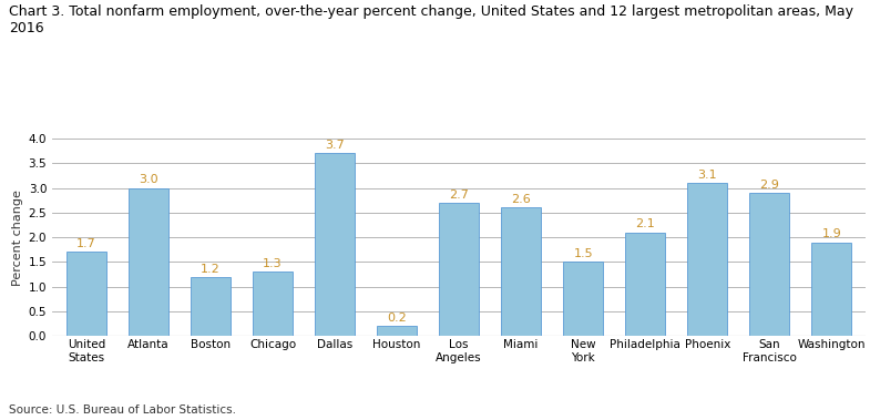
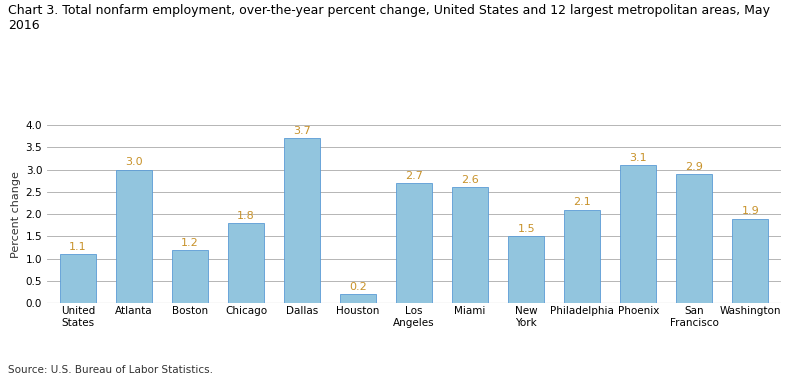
United States: 1.7 -> 1.1
Chicago: 1.3 -> 1.8
